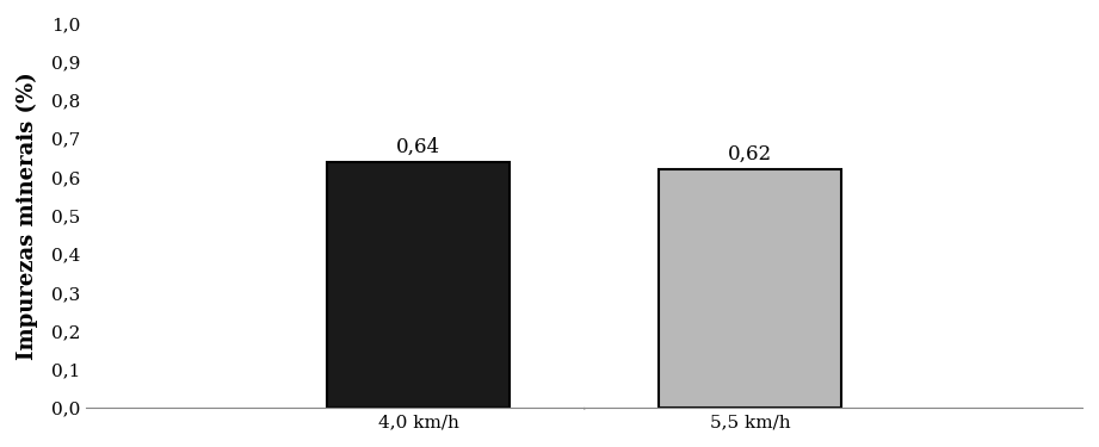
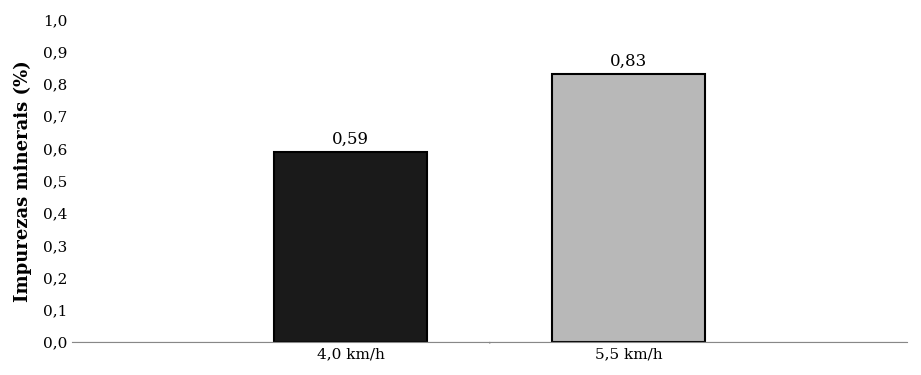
4,0 km/h: 0,64 -> 0,59
5,5 km/h: 0,62 -> 0,83
